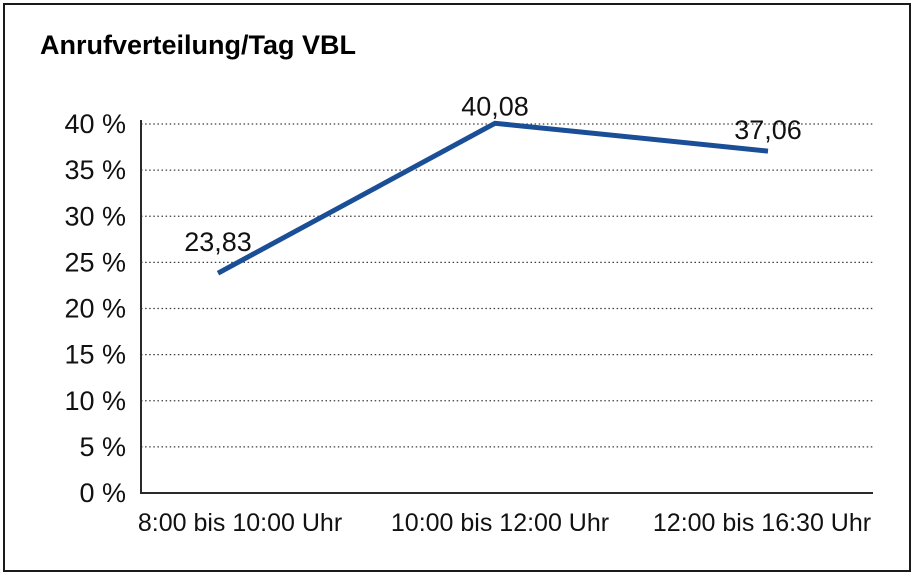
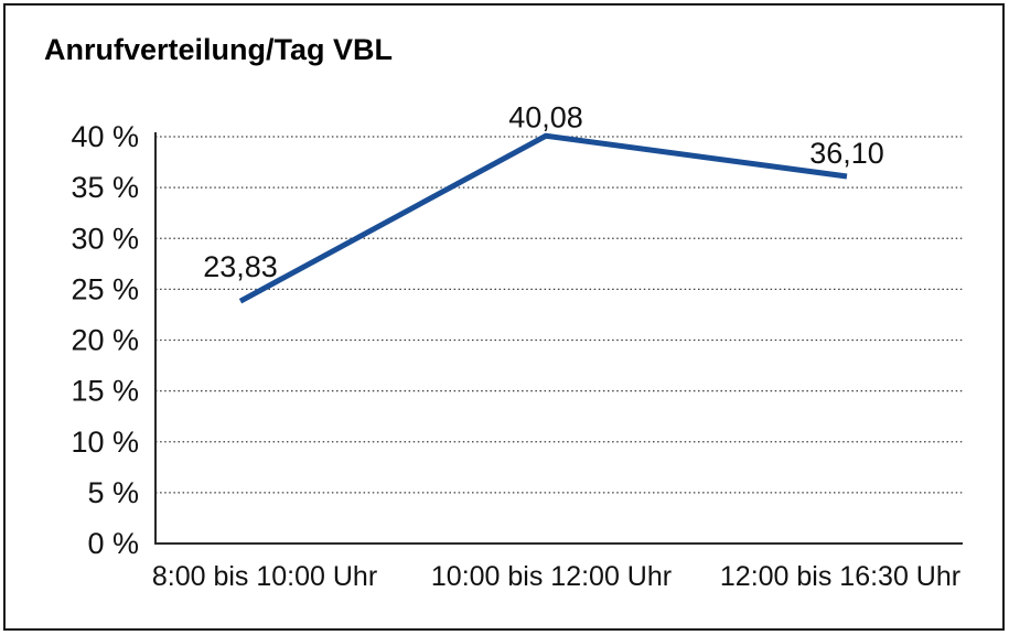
12:00 bis 16:30 Uhr: 37,06 -> 36,10
